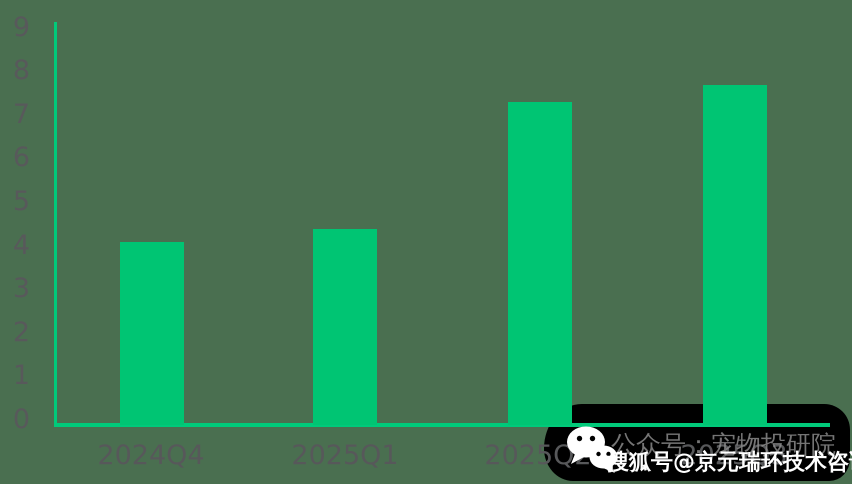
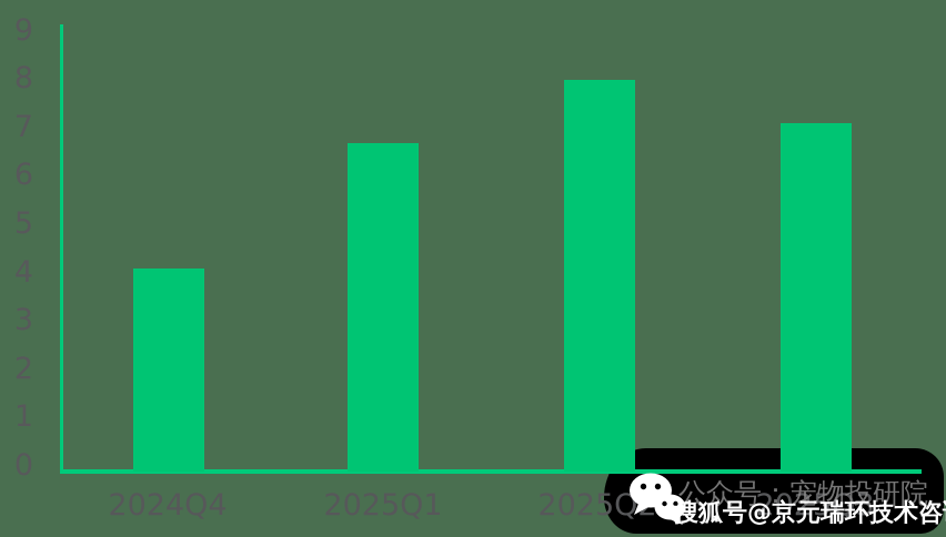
2025Q1: 4.5 -> 6.8
2025Q2: 7.4 -> 8.1
2025Q3: 7.8 -> 7.2
